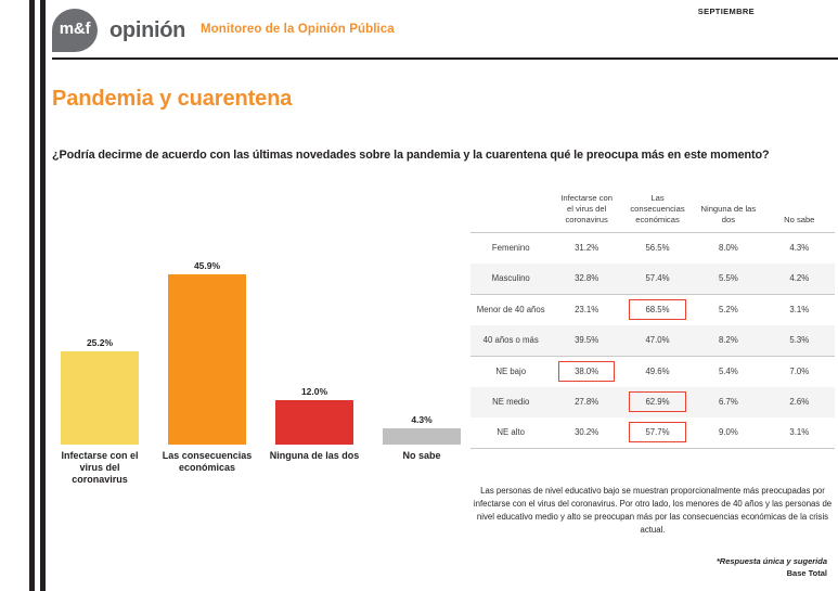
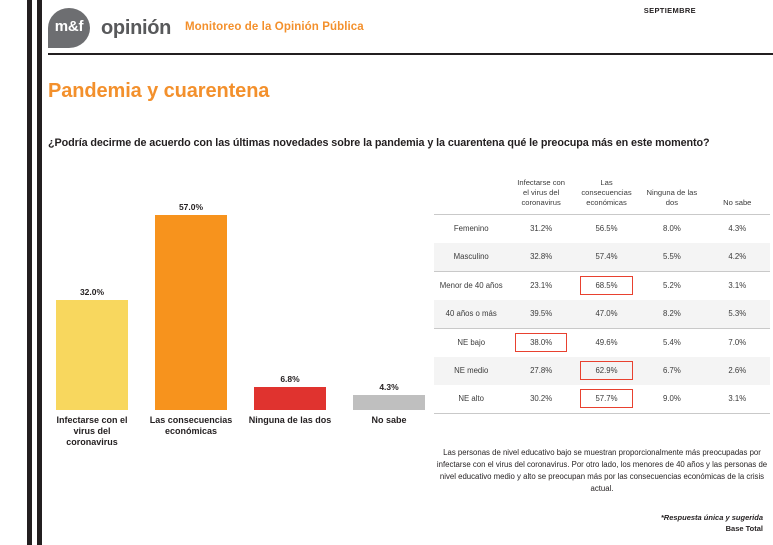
Infectarse con el virus del coronavirus: 25.2% -> 32.0%
Las consecuencias económicas: 45.9% -> 57.0%
Ninguna de las dos: 12.0% -> 6.8%
